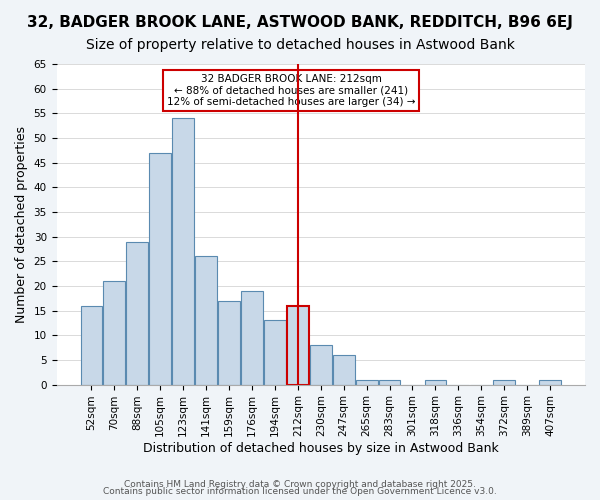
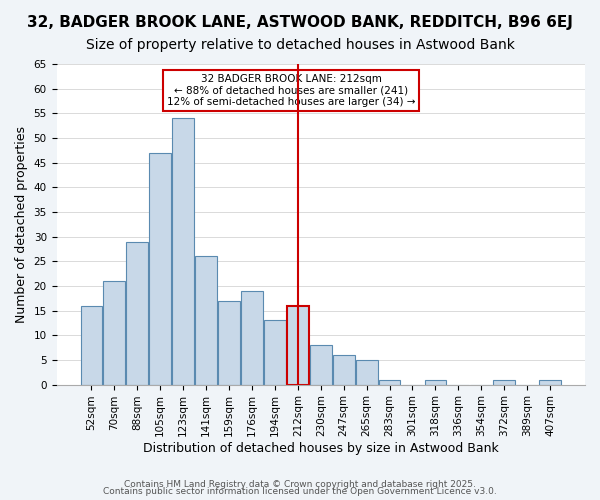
265sqm: 1 -> 5
